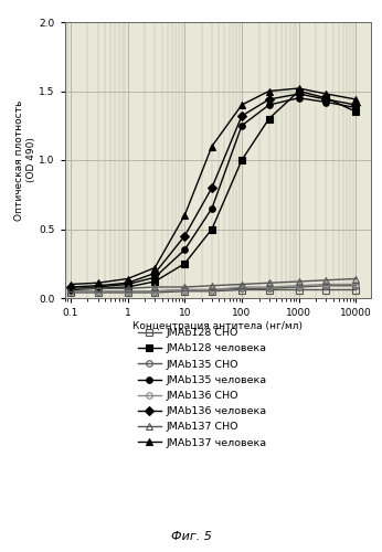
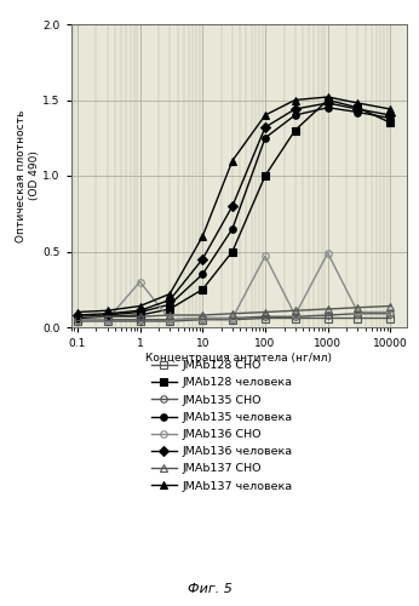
JMAb136 CHO/1: 0.05 -> 0.30
JMAb136 CHO/100: 0.08 -> 0.47
JMAb136 CHO/1000: 0.09 -> 0.49
